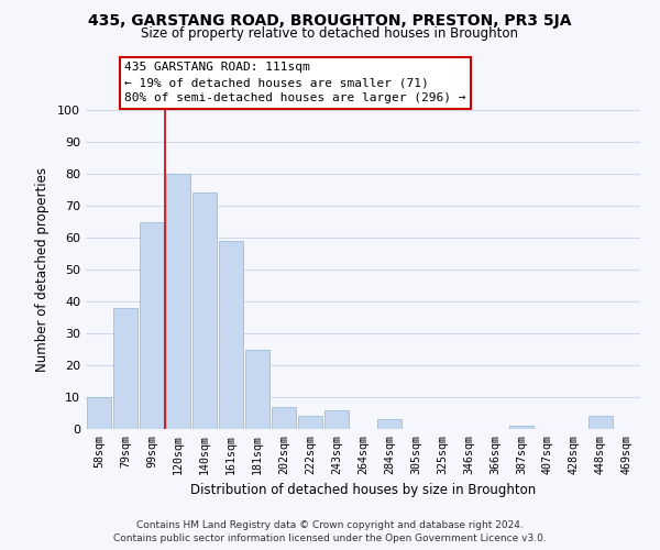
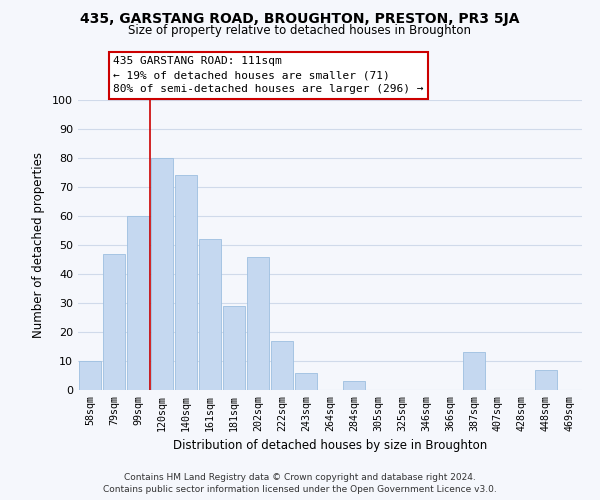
79sqm: 38 -> 47
99sqm: 65 -> 60
161sqm: 59 -> 52
181sqm: 25 -> 29
202sqm: 7 -> 46
222sqm: 4 -> 17
387sqm: 1 -> 13
448sqm: 4 -> 7
